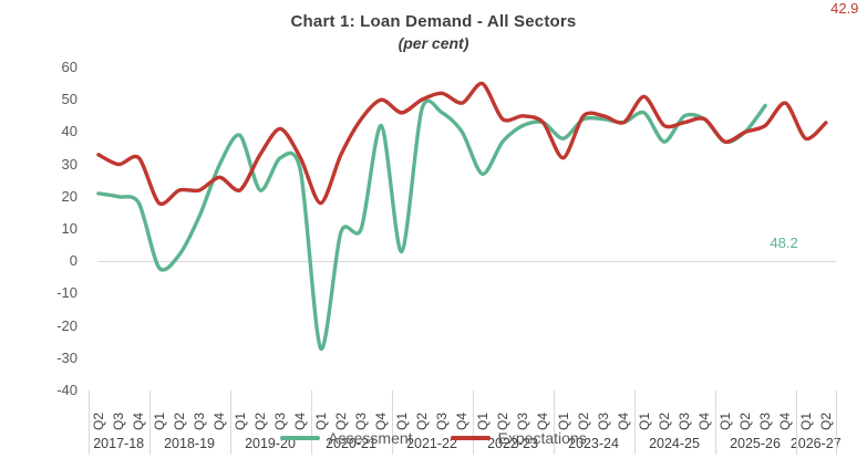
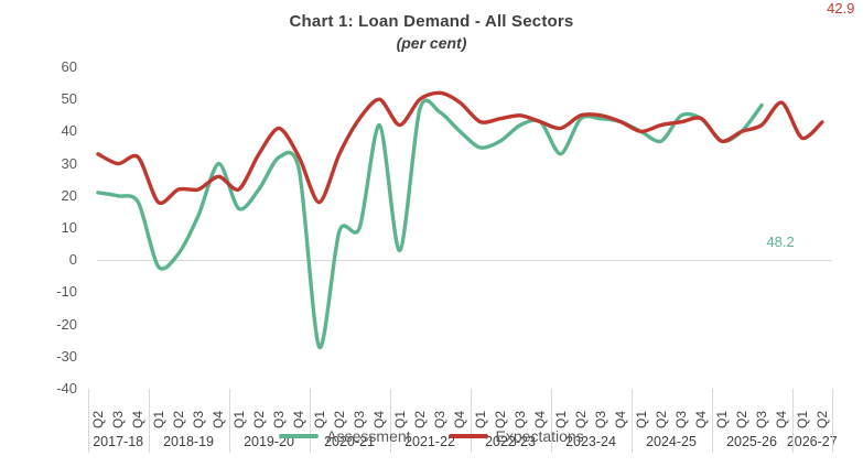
Assessment/2019-20 Q1: 39 -> 16
Expectations/2021-22 Q1: 46 -> 42
Assessment/2022-23 Q1: 27 -> 35
Expectations/2022-23 Q1: 55 -> 43
Assessment/2023-24 Q1: 38 -> 33
Expectations/2023-24 Q1: 32 -> 41
Assessment/2024-25 Q1: 46 -> 40
Expectations/2024-25 Q1: 51 -> 40
